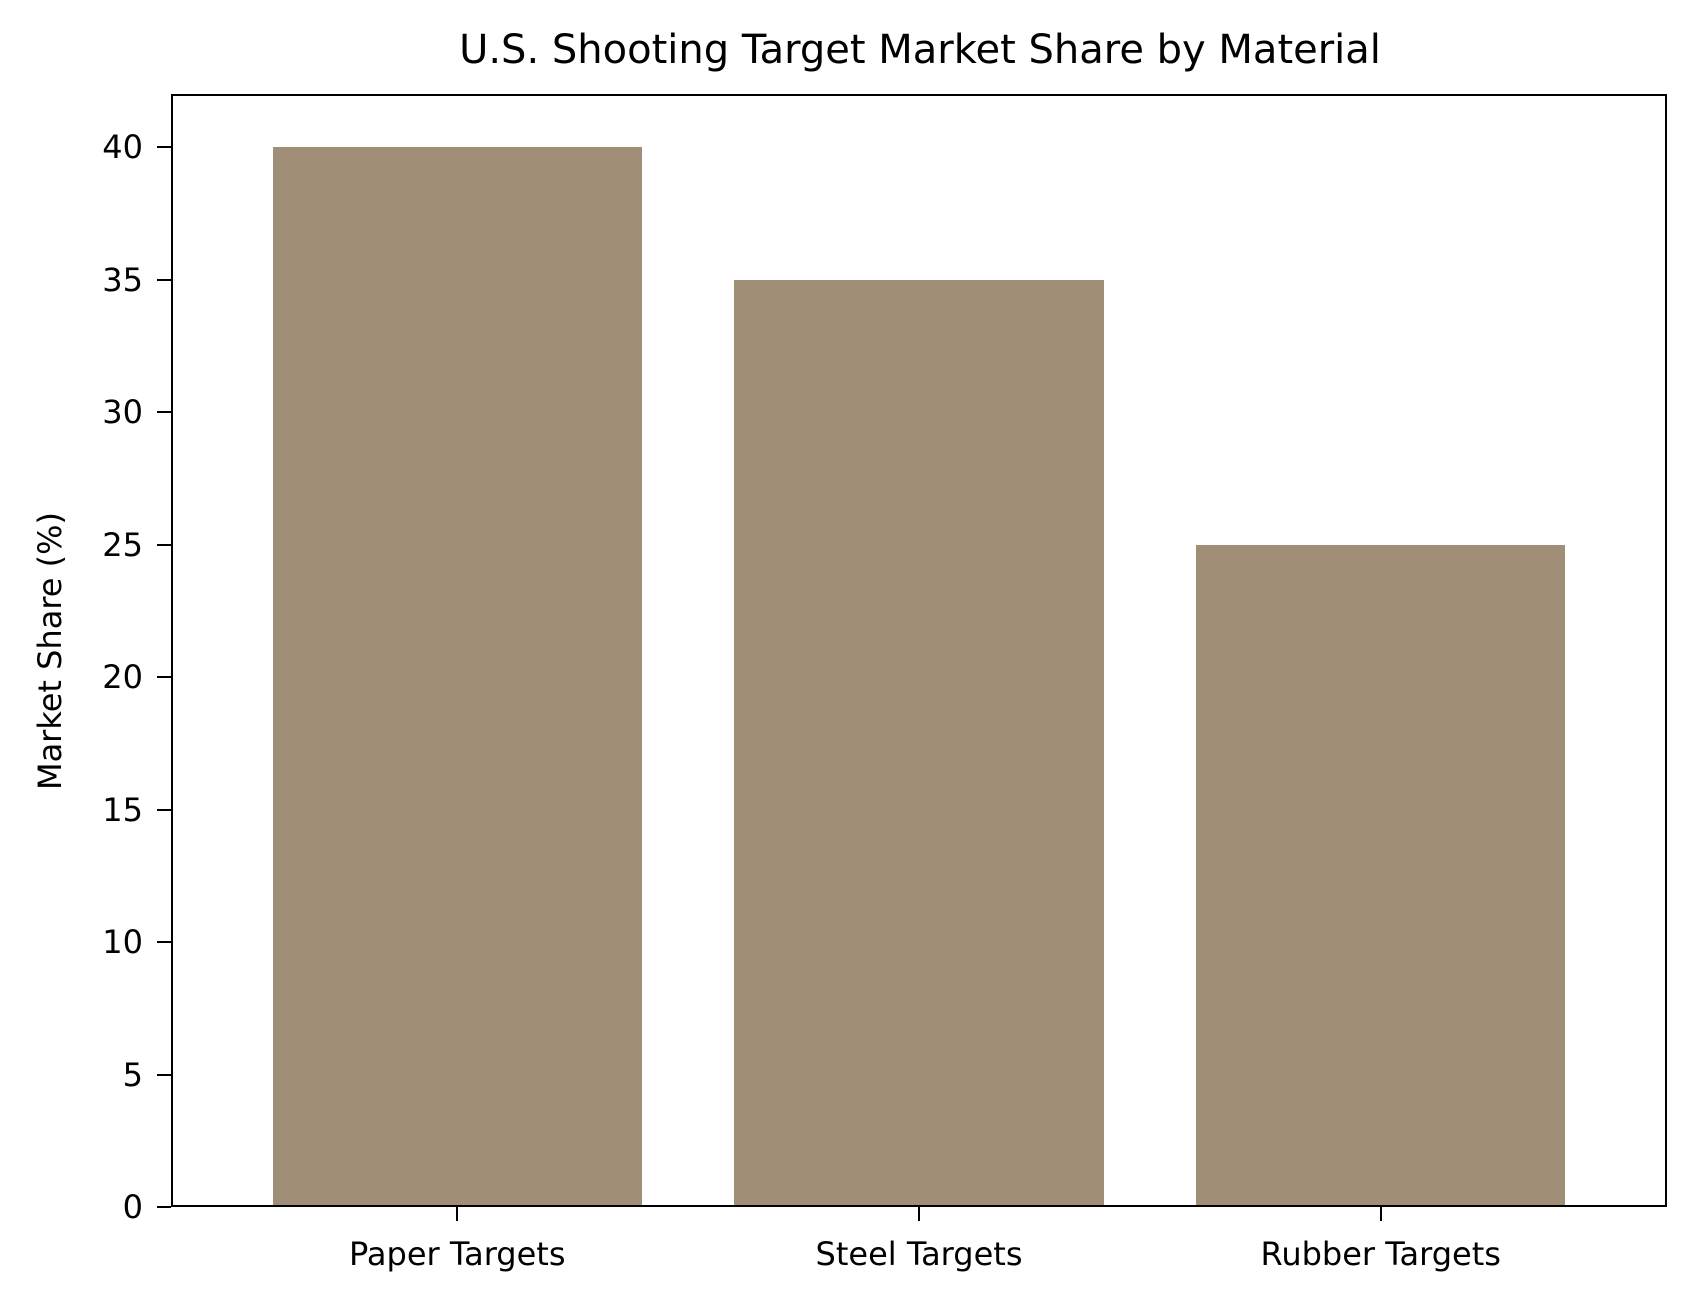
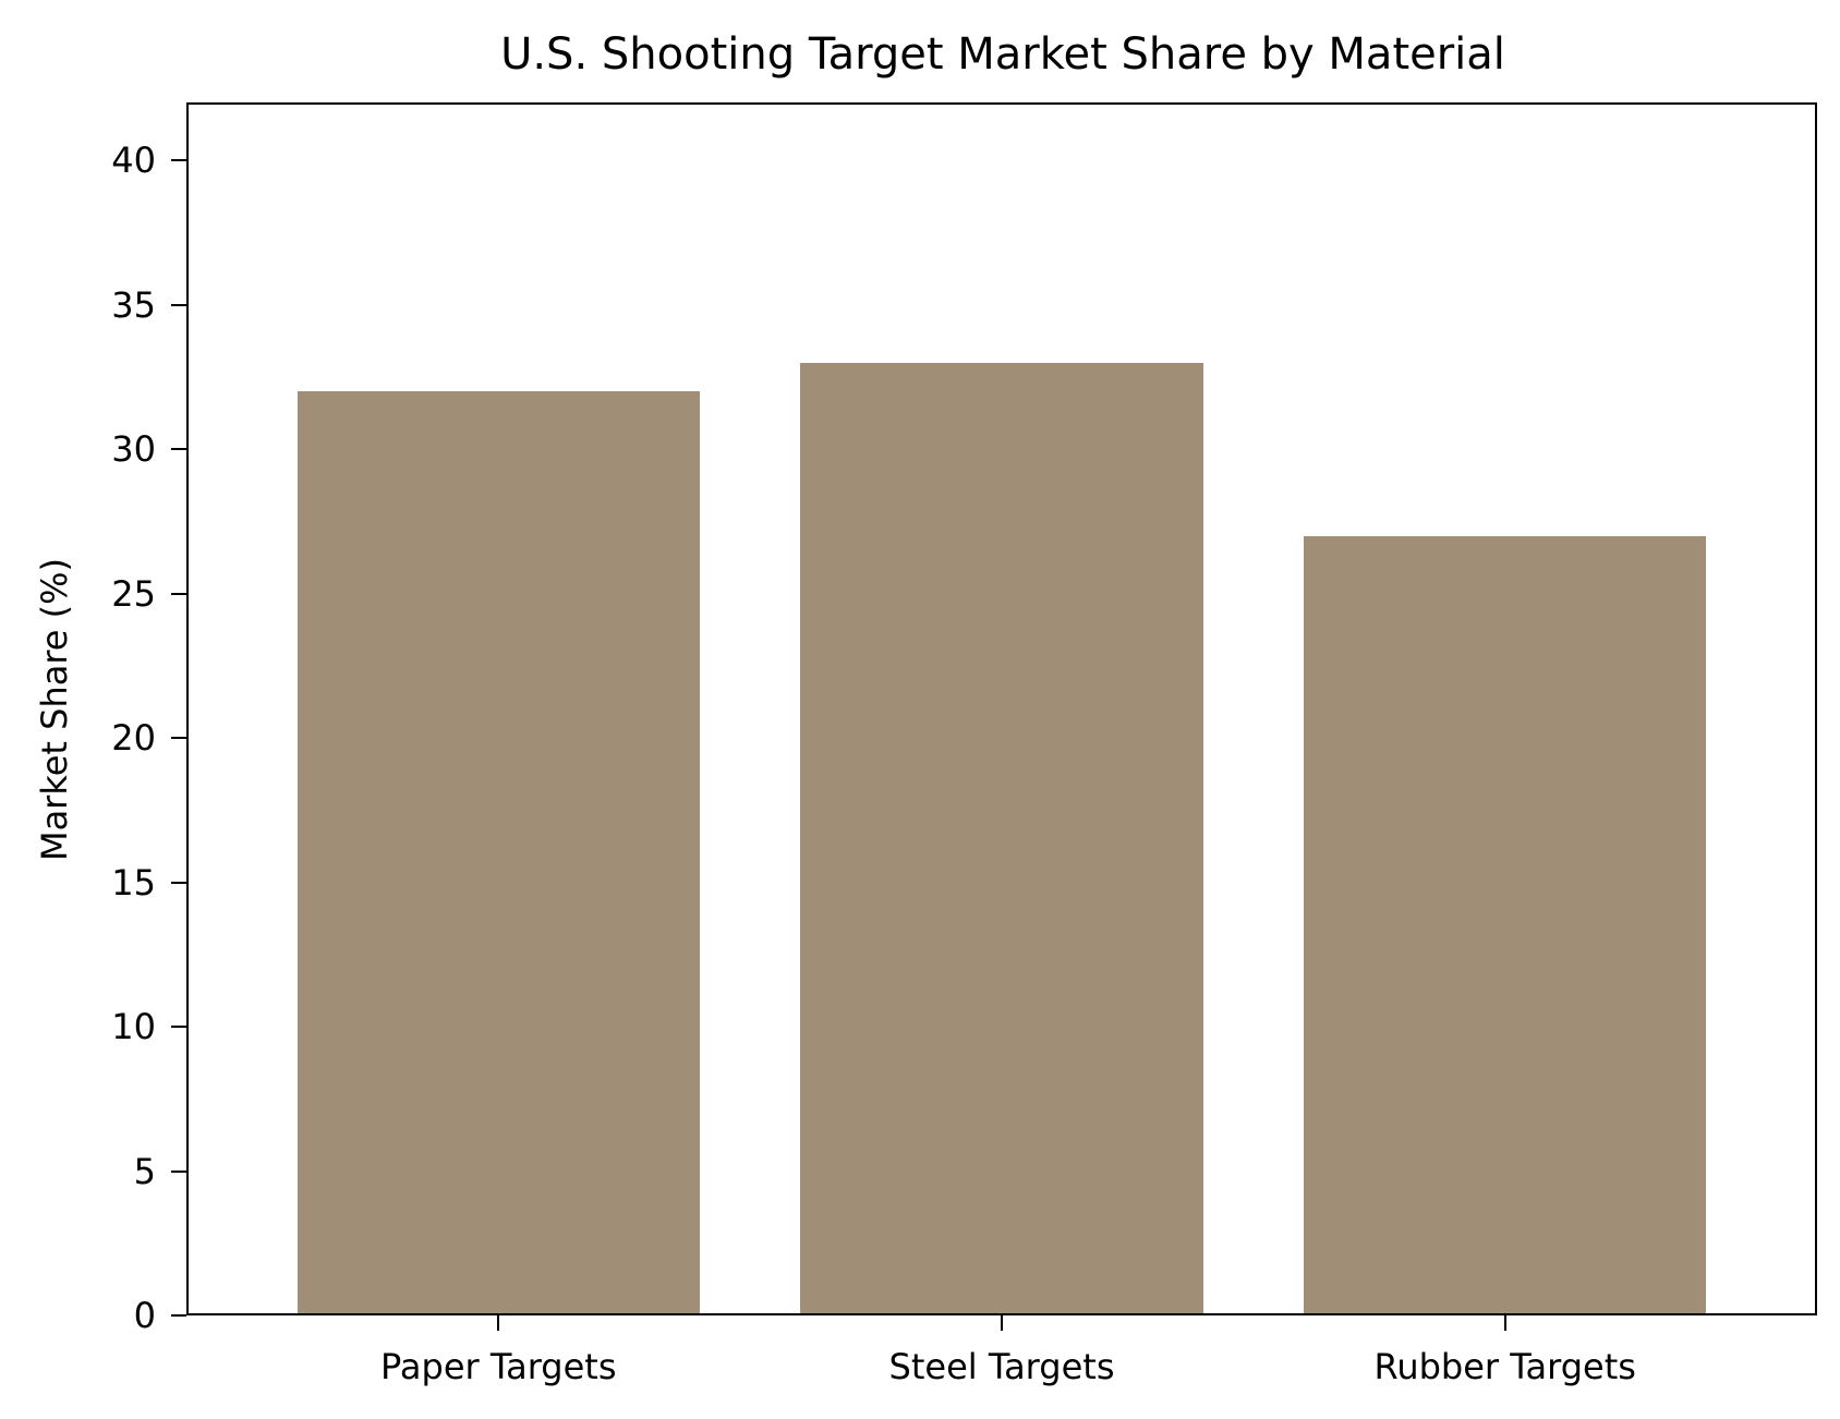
Paper Targets: 40 -> 32
Steel Targets: 35 -> 33
Rubber Targets: 25 -> 27
